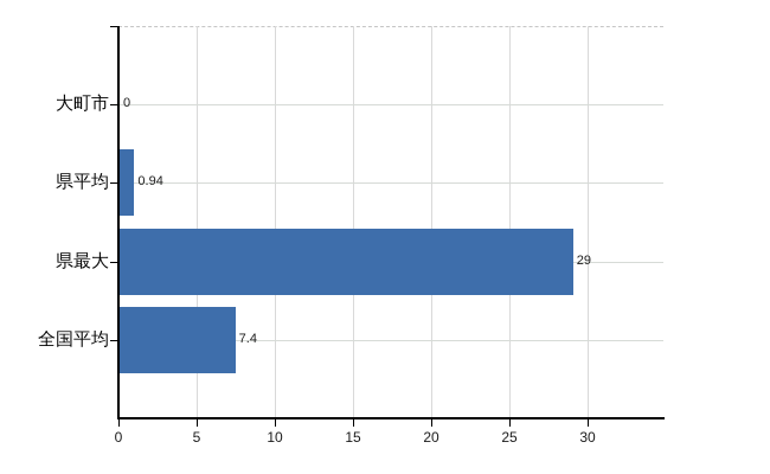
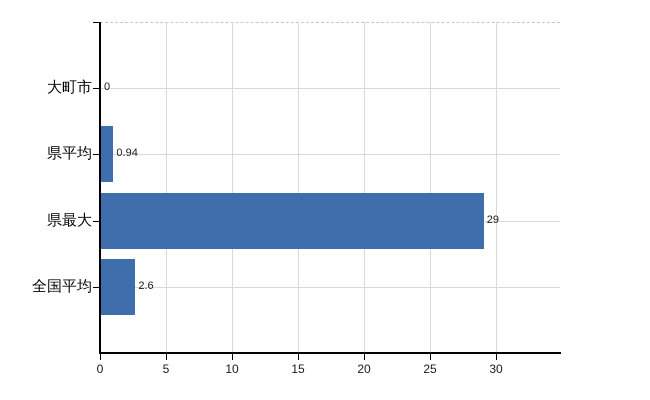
全国平均: 7.4 -> 2.6
